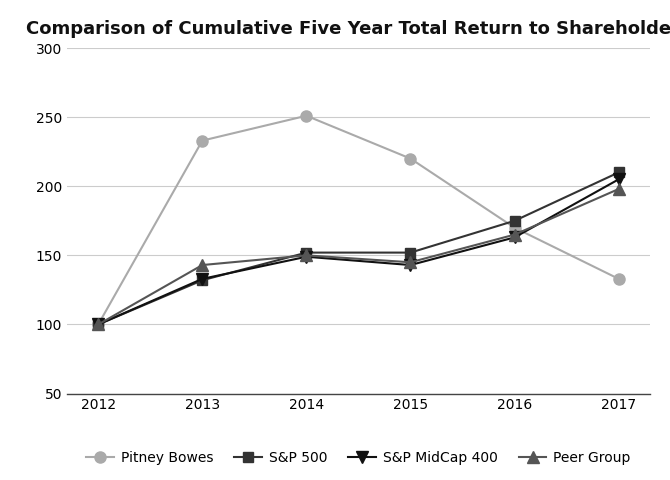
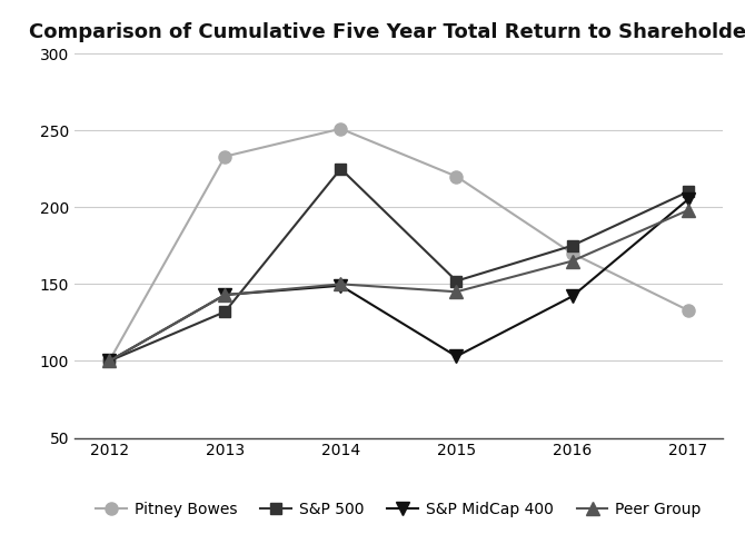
S&P MidCap 400/2013: 133 -> 143
S&P 500/2014: 152 -> 225
S&P MidCap 400/2015: 143 -> 103
S&P MidCap 400/2016: 163 -> 142
